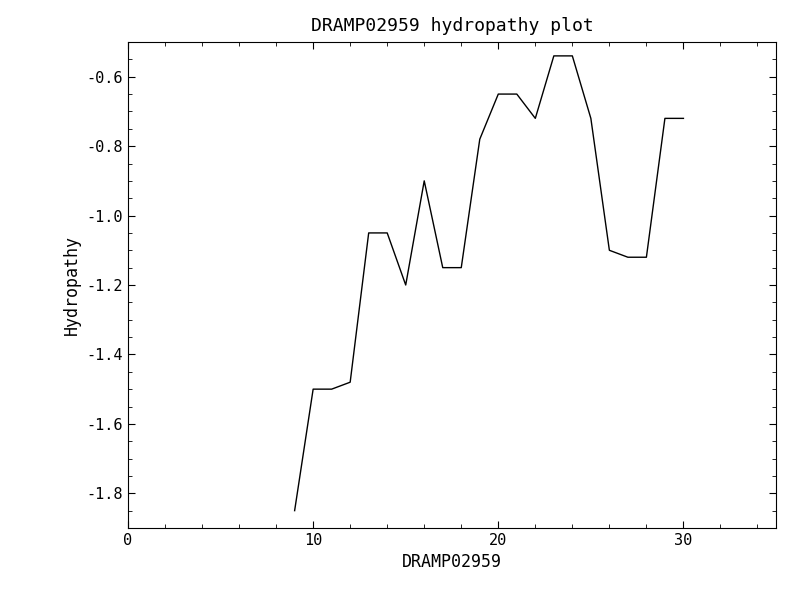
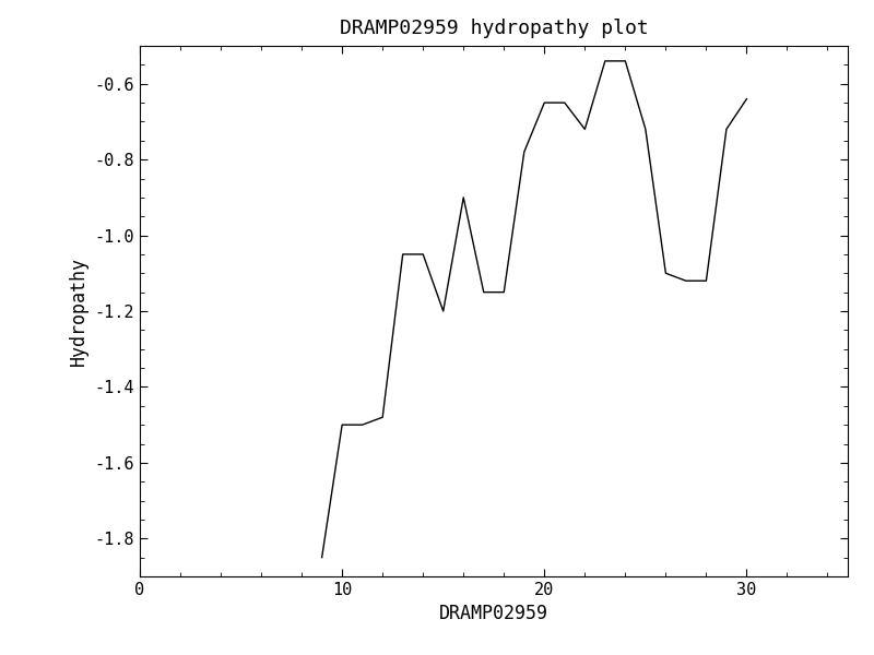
30: -0.72 -> -0.64
